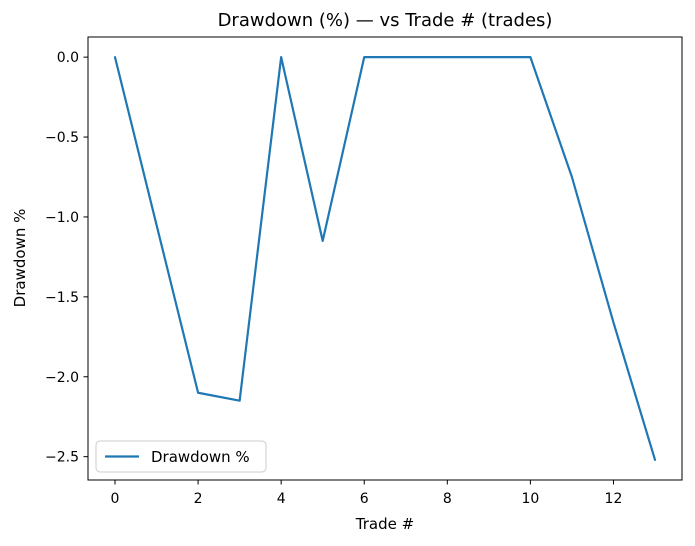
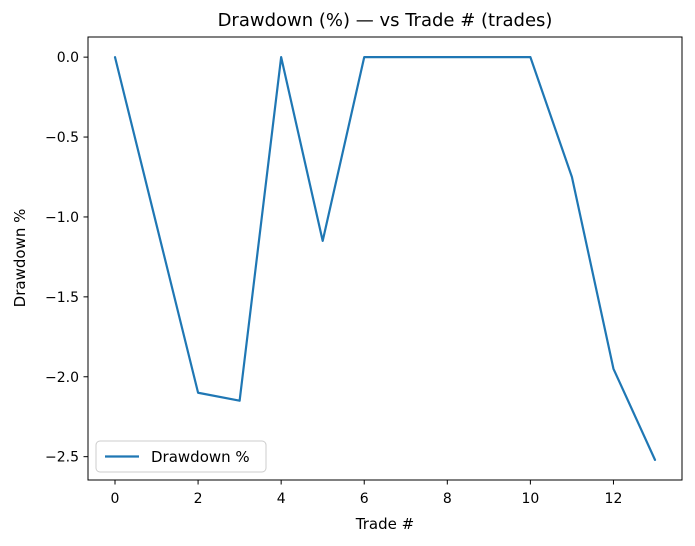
12: -1.66 -> -1.95
